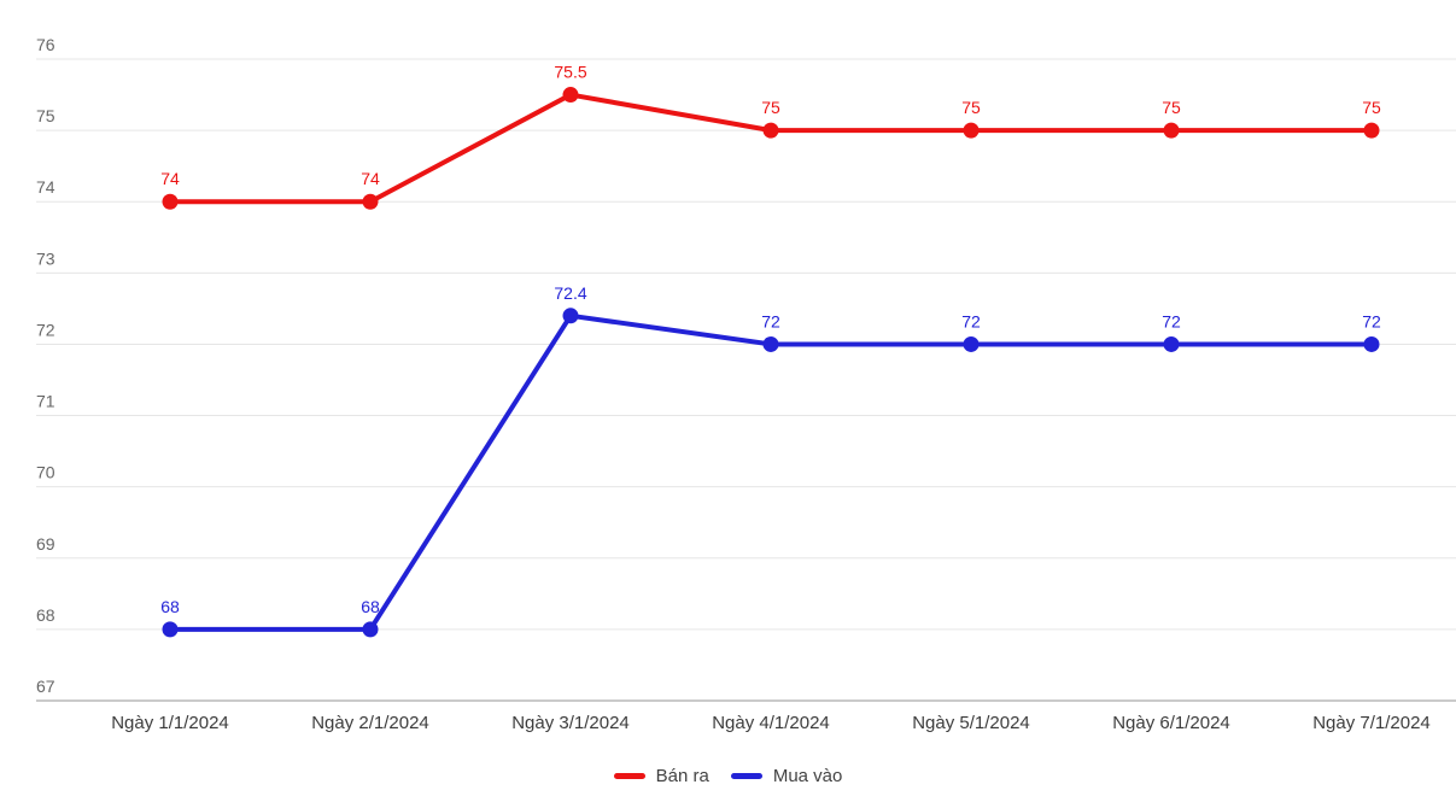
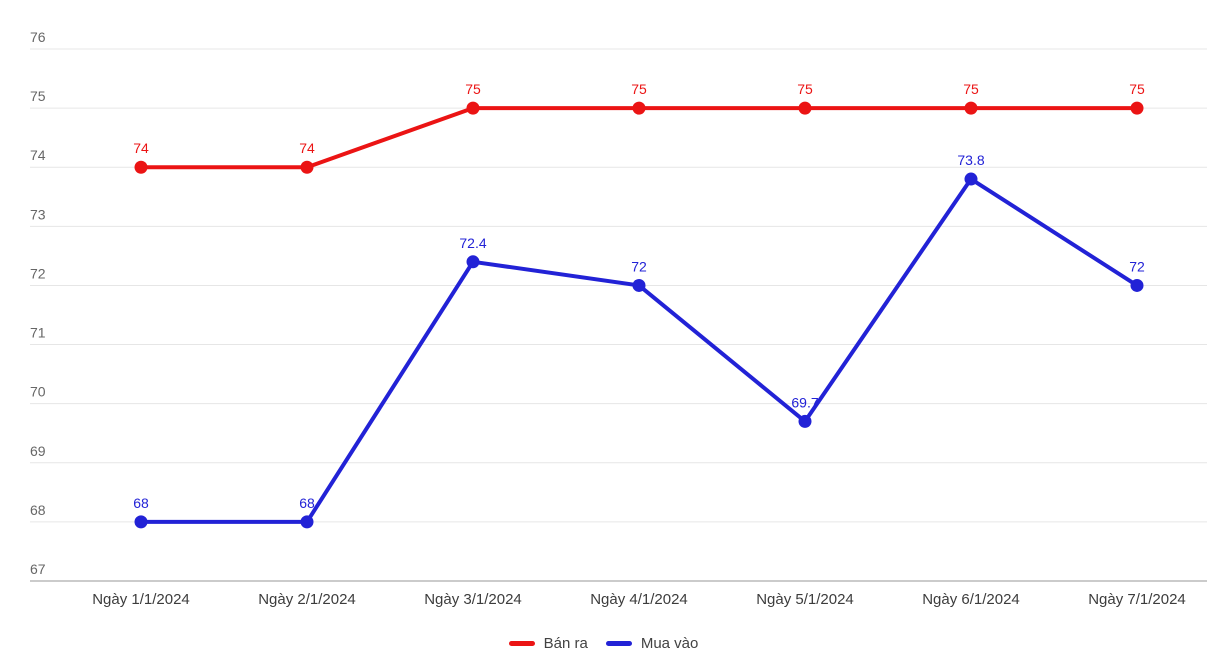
Bán ra/Ngày 3/1/2024: 75.5 -> 75
Mua vào/Ngày 5/1/2024: 72 -> 69.7
Mua vào/Ngày 6/1/2024: 72 -> 73.8
